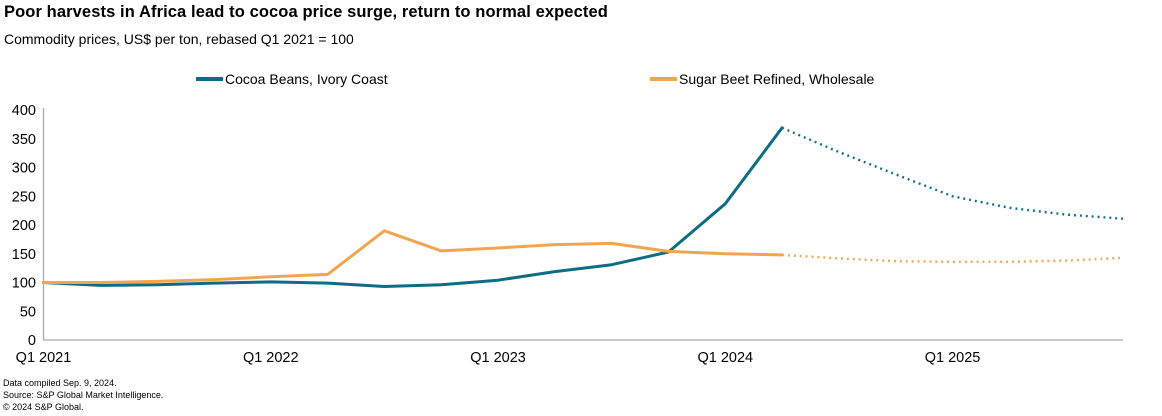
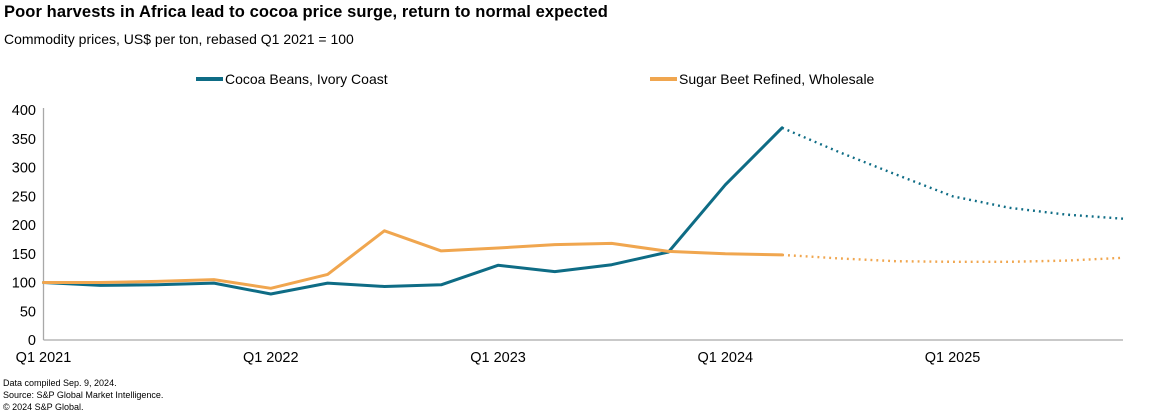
Cocoa Beans, Ivory Coast/Q1 2022: 100 -> 80
Sugar Beet Refined, Wholesale/Q1 2022: 110 -> 90
Cocoa Beans, Ivory Coast/Q1 2023: 100 -> 130
Cocoa Beans, Ivory Coast/Q1 2024: 240 -> 270
